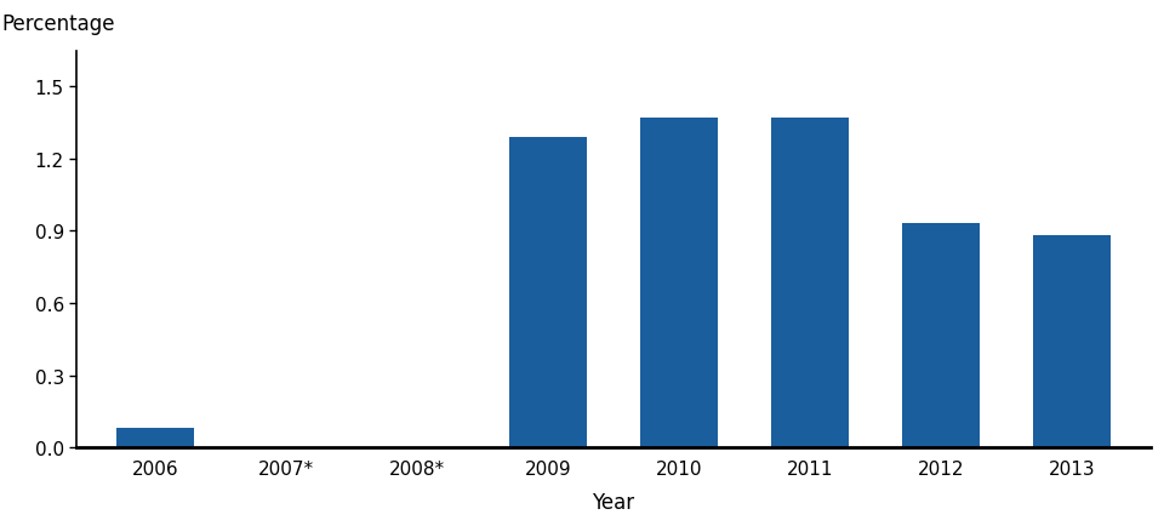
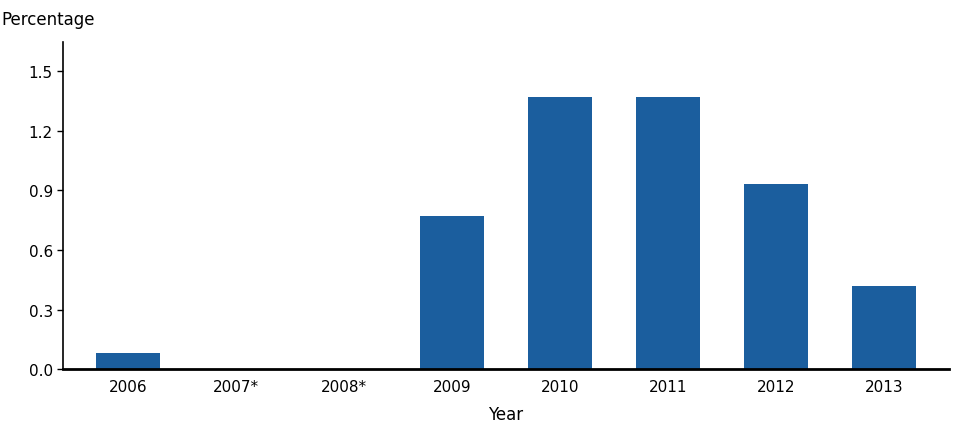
2009: 1.29 -> 0.77
2013: 0.88 -> 0.42
